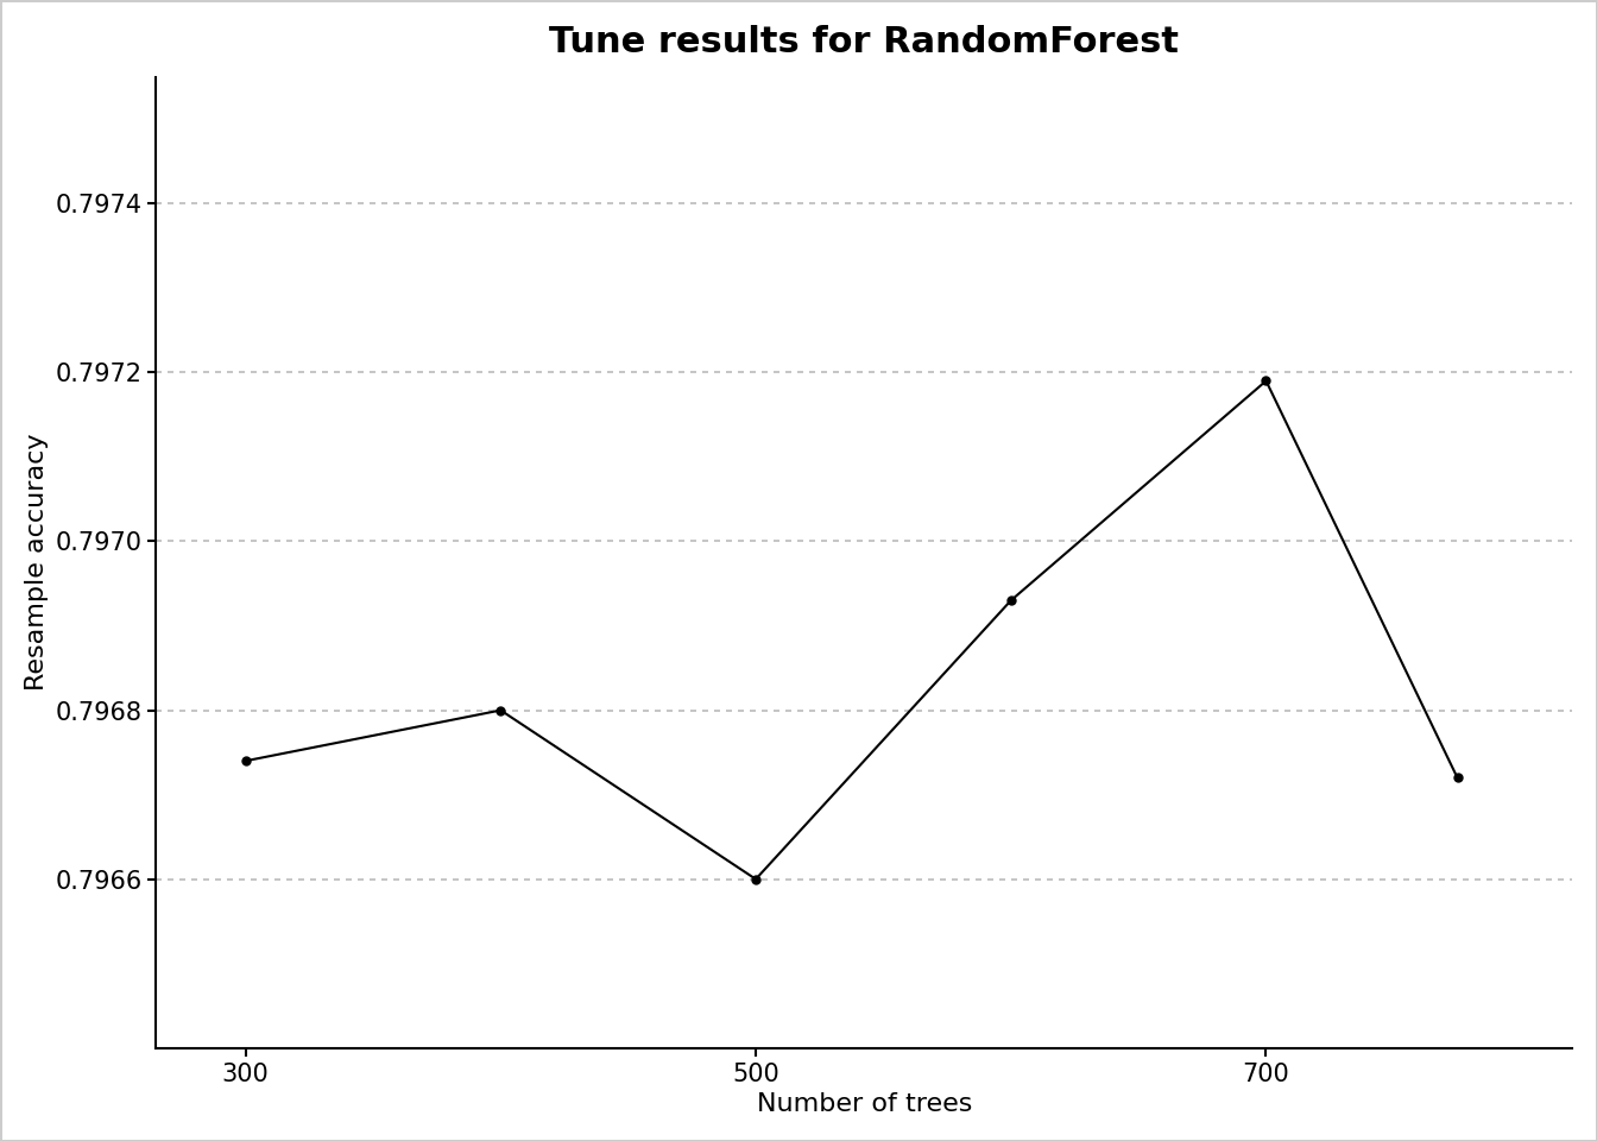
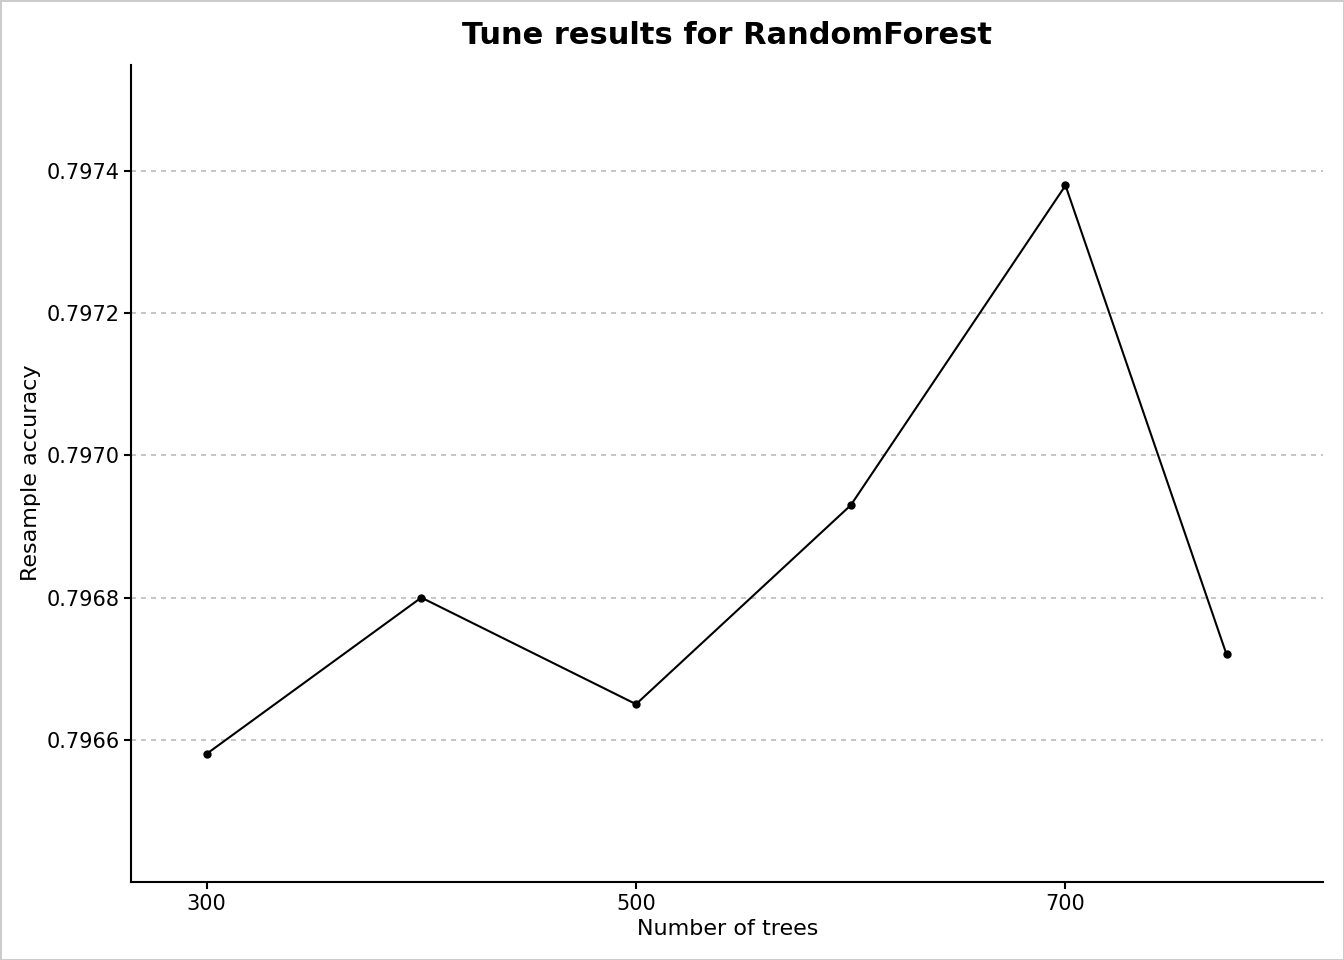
300: 0.79674 -> 0.79658
500: 0.79660 -> 0.79665
700: 0.79719 -> 0.79738
